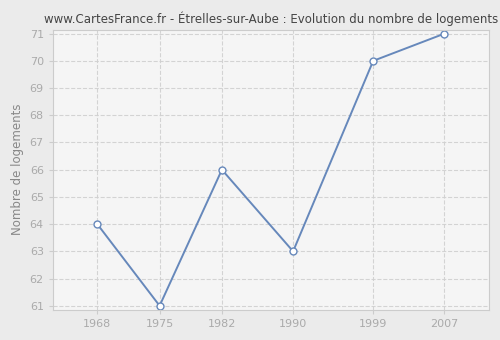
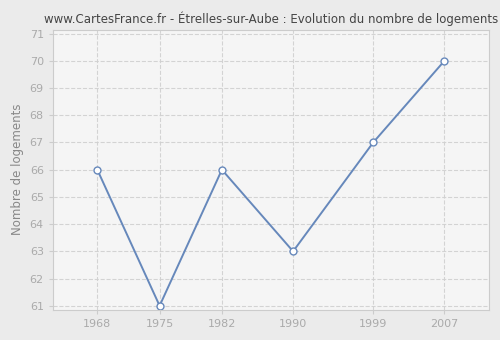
1968: 64 -> 66
1999: 70 -> 67
2007: 71 -> 70
